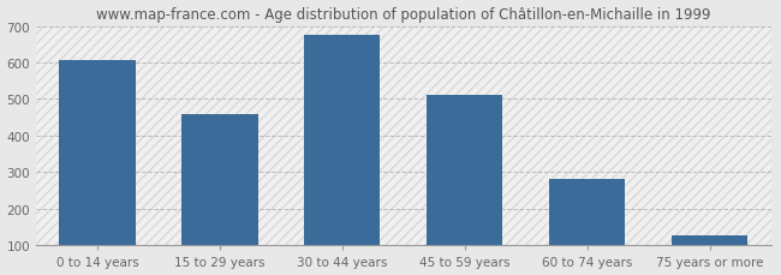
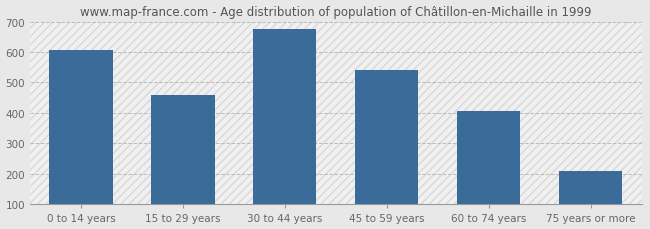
45 to 59 years: 513 -> 540
60 to 74 years: 283 -> 405
75 years or more: 127 -> 210
